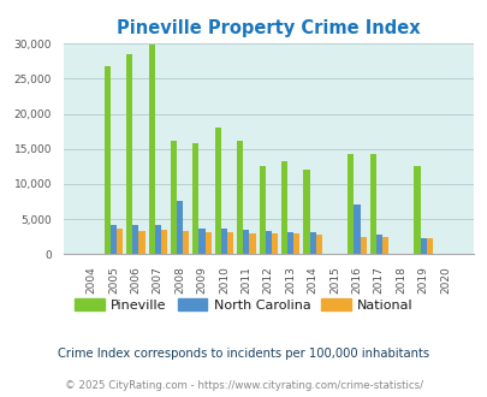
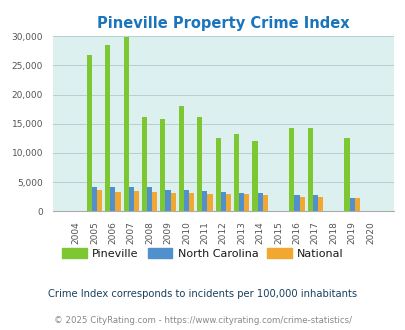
North Carolina/2008: 7,600 -> 4,100
North Carolina/2016: 7,000 -> 2,800
